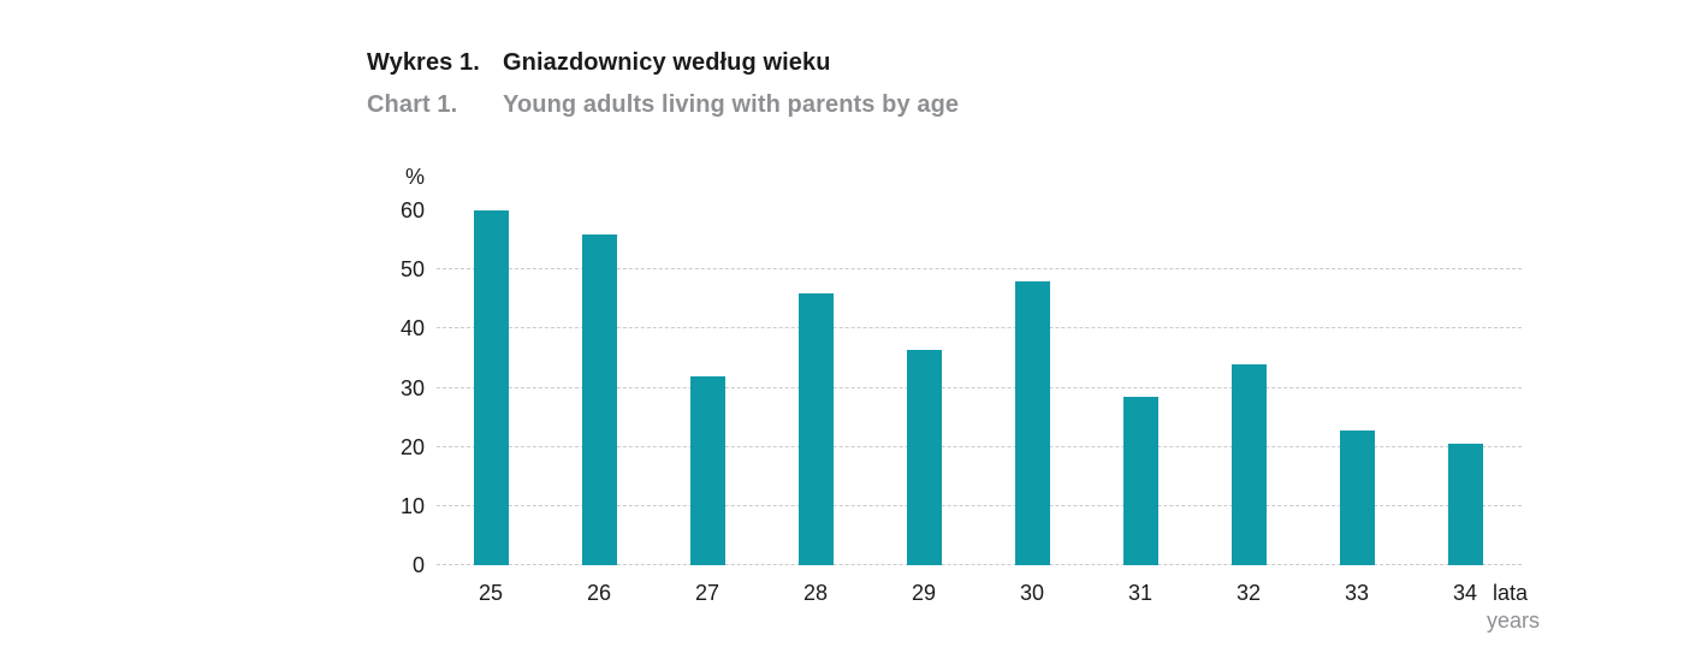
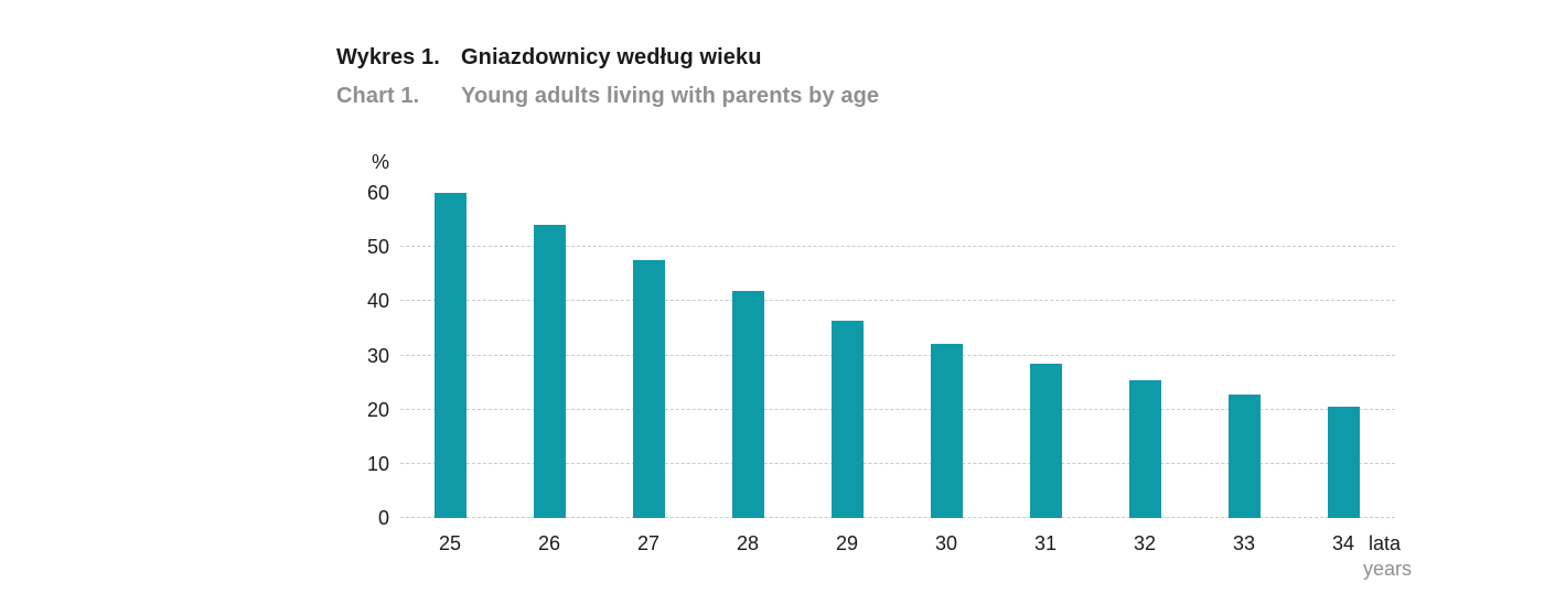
26: 56 -> 54
27: 32 -> 48
28: 46 -> 42
30: 48 -> 32
32: 34 -> 26
